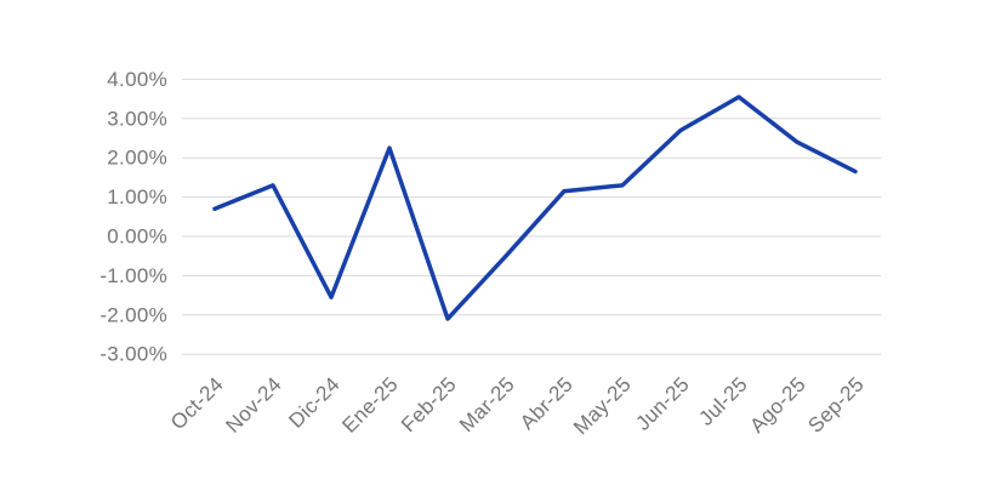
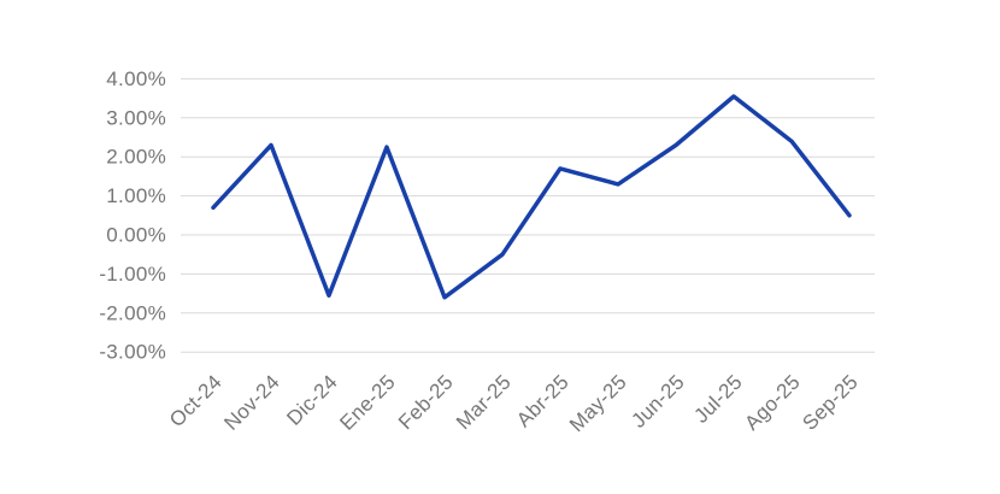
Nov-24: 1.3% -> 2.3%
Feb-25: -2.1% -> -1.6%
Abr-25: 1.1% -> 1.7%
Jun-25: 2.7% -> 2.3%
Sep-25: 1.6% -> 0.5%
